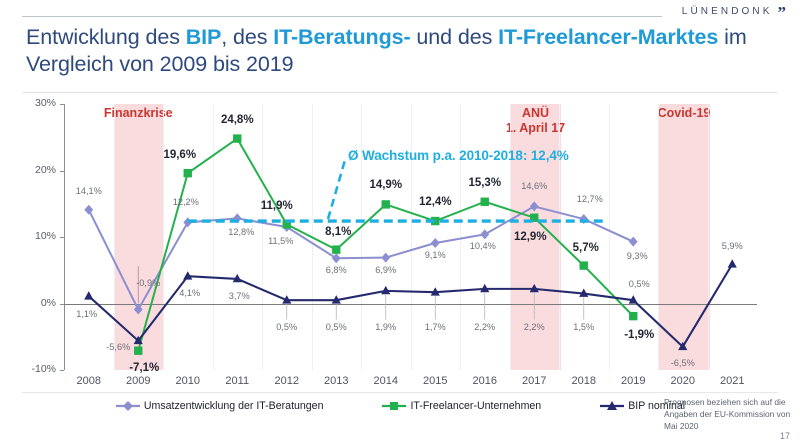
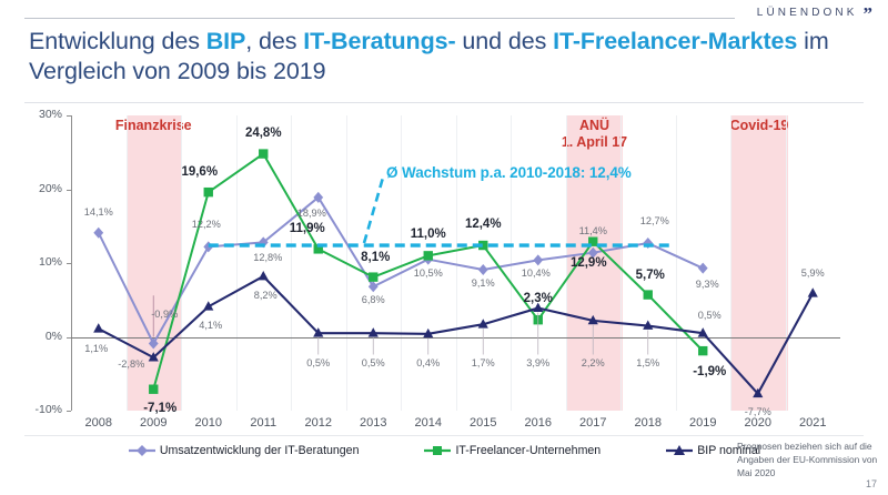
BIP nominal/2009: -5,6% -> -2,8%
BIP nominal/2011: 3,7% -> 8,2%
Umsatzentwicklung der IT-Beratungen/2012: 11,5% -> 18,9%
Umsatzentwicklung der IT-Beratungen/2014: 6,9% -> 10,5%
IT-Freelancer-Unternehmen/2014: 14,9% -> 11,0%
BIP nominal/2014: 1,9% -> 0,4%
IT-Freelancer-Unternehmen/2016: 15,3% -> 2,3%
BIP nominal/2016: 2,2% -> 3,9%
Umsatzentwicklung der IT-Beratungen/2017: 14,6% -> 11,4%
BIP nominal/2020: -6,5% -> -7,7%
